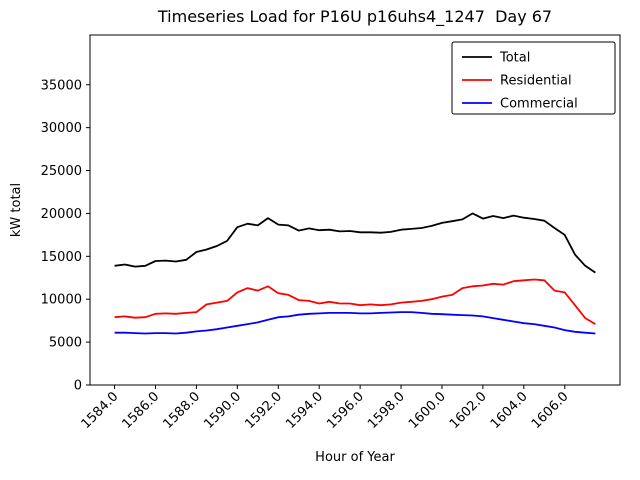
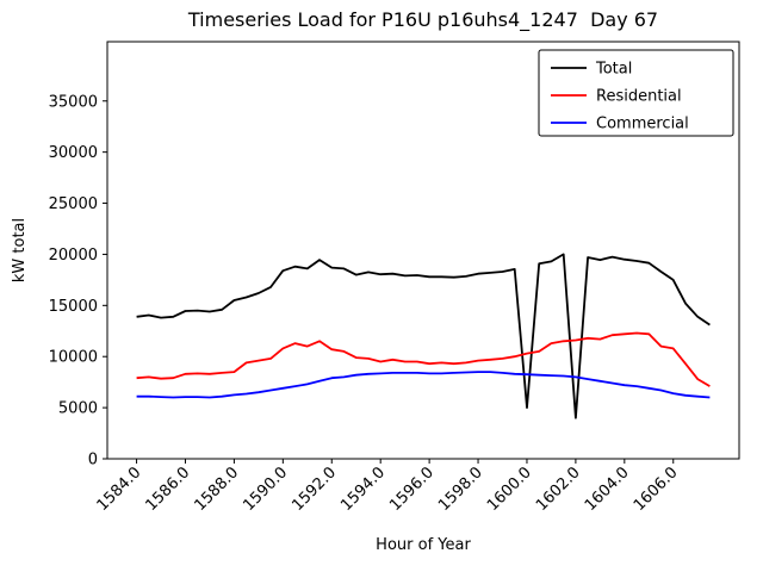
Total/1600.0: 19000 -> 5000
Total/1602.0: 19000 -> 4000
